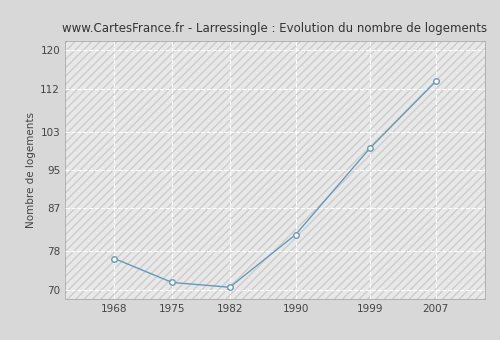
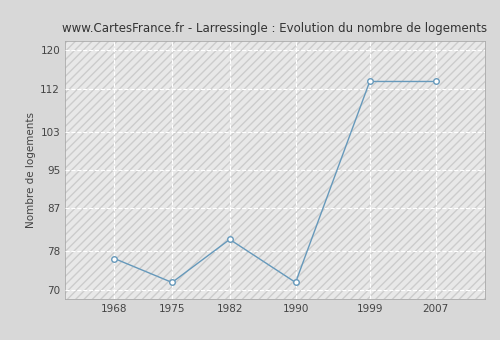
1982: 70.5 -> 80.5
1990: 81.5 -> 71.5
1999: 99.5 -> 113.5
